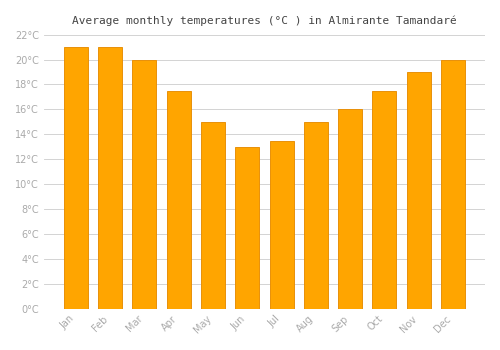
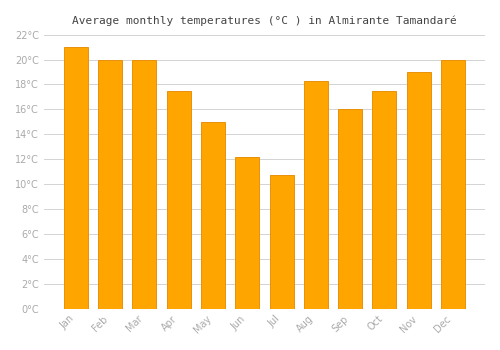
Feb: 21.0°C -> 20.0°C
Jun: 13.0°C -> 12.2°C
Jul: 13.5°C -> 10.7°C
Aug: 15.0°C -> 18.3°C
